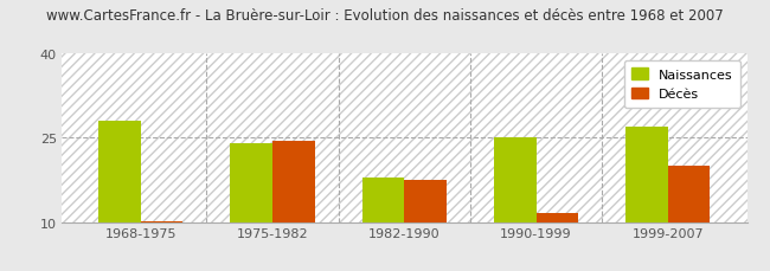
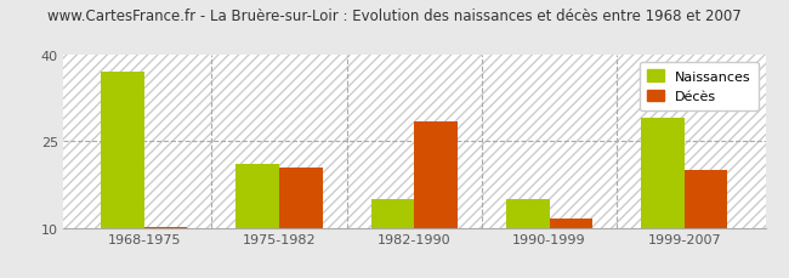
Naissances/1968-1975: 28 -> 37
Naissances/1975-1982: 24 -> 21
Décès/1975-1982: 24.5 -> 20.5
Naissances/1982-1990: 18 -> 15
Décès/1982-1990: 17.5 -> 28.5
Naissances/1990-1999: 25 -> 15
Naissances/1999-2007: 27 -> 29
